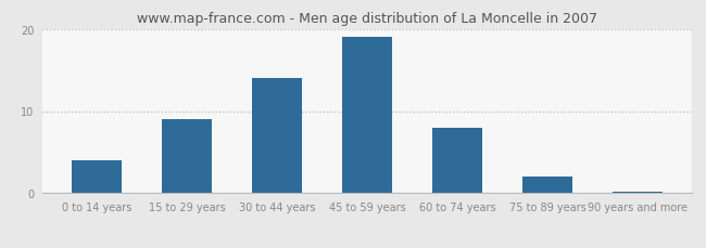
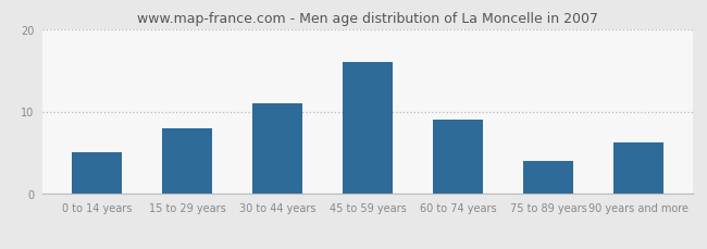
0 to 14 years: 4.0 -> 5.0
15 to 29 years: 9.0 -> 8.0
30 to 44 years: 14.0 -> 11.0
45 to 59 years: 19.0 -> 16.0
60 to 74 years: 8.0 -> 9.0
75 to 89 years: 2.0 -> 4.0
90 years and more: 0.2 -> 6.2
